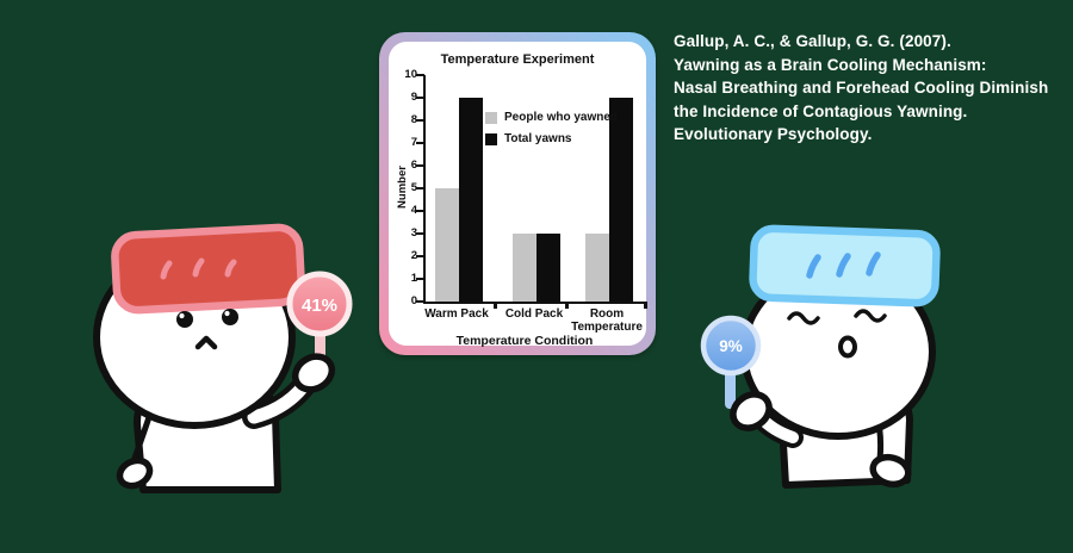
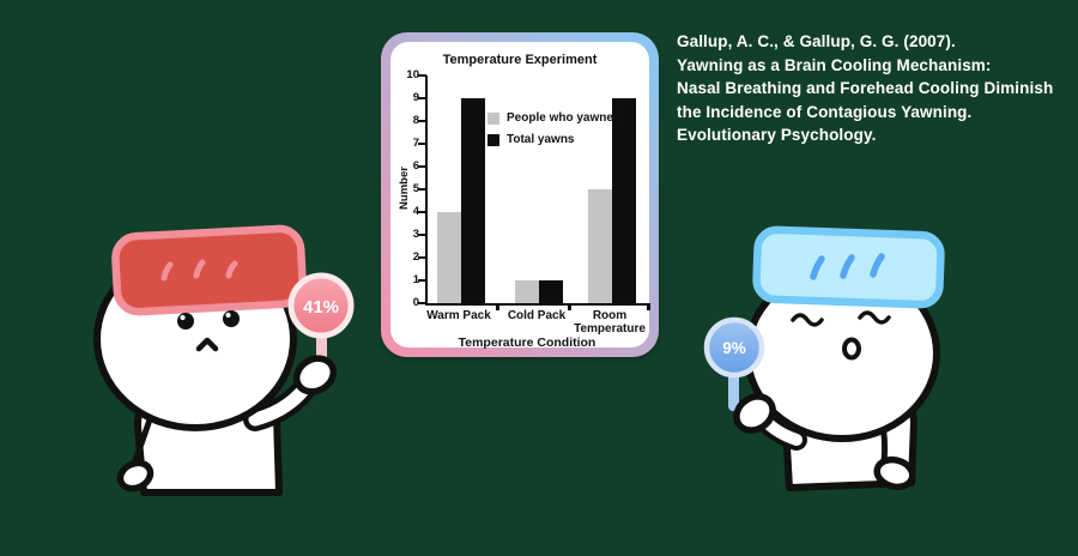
People who yawned/Warm Pack: 5 -> 4
People who yawned/Cold Pack: 3 -> 1
Total yawns/Cold Pack: 3 -> 1
People who yawned/Room Temperature: 3 -> 5
